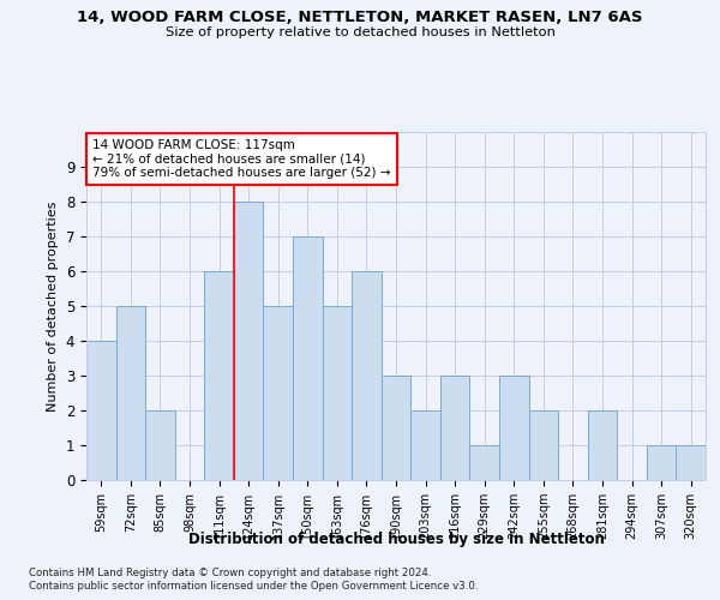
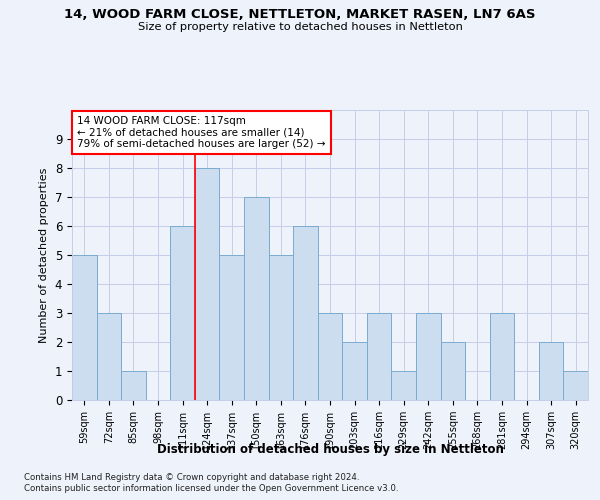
59sqm: 4 -> 5
72sqm: 5 -> 3
85sqm: 2 -> 1
281sqm: 2 -> 3
307sqm: 1 -> 2
